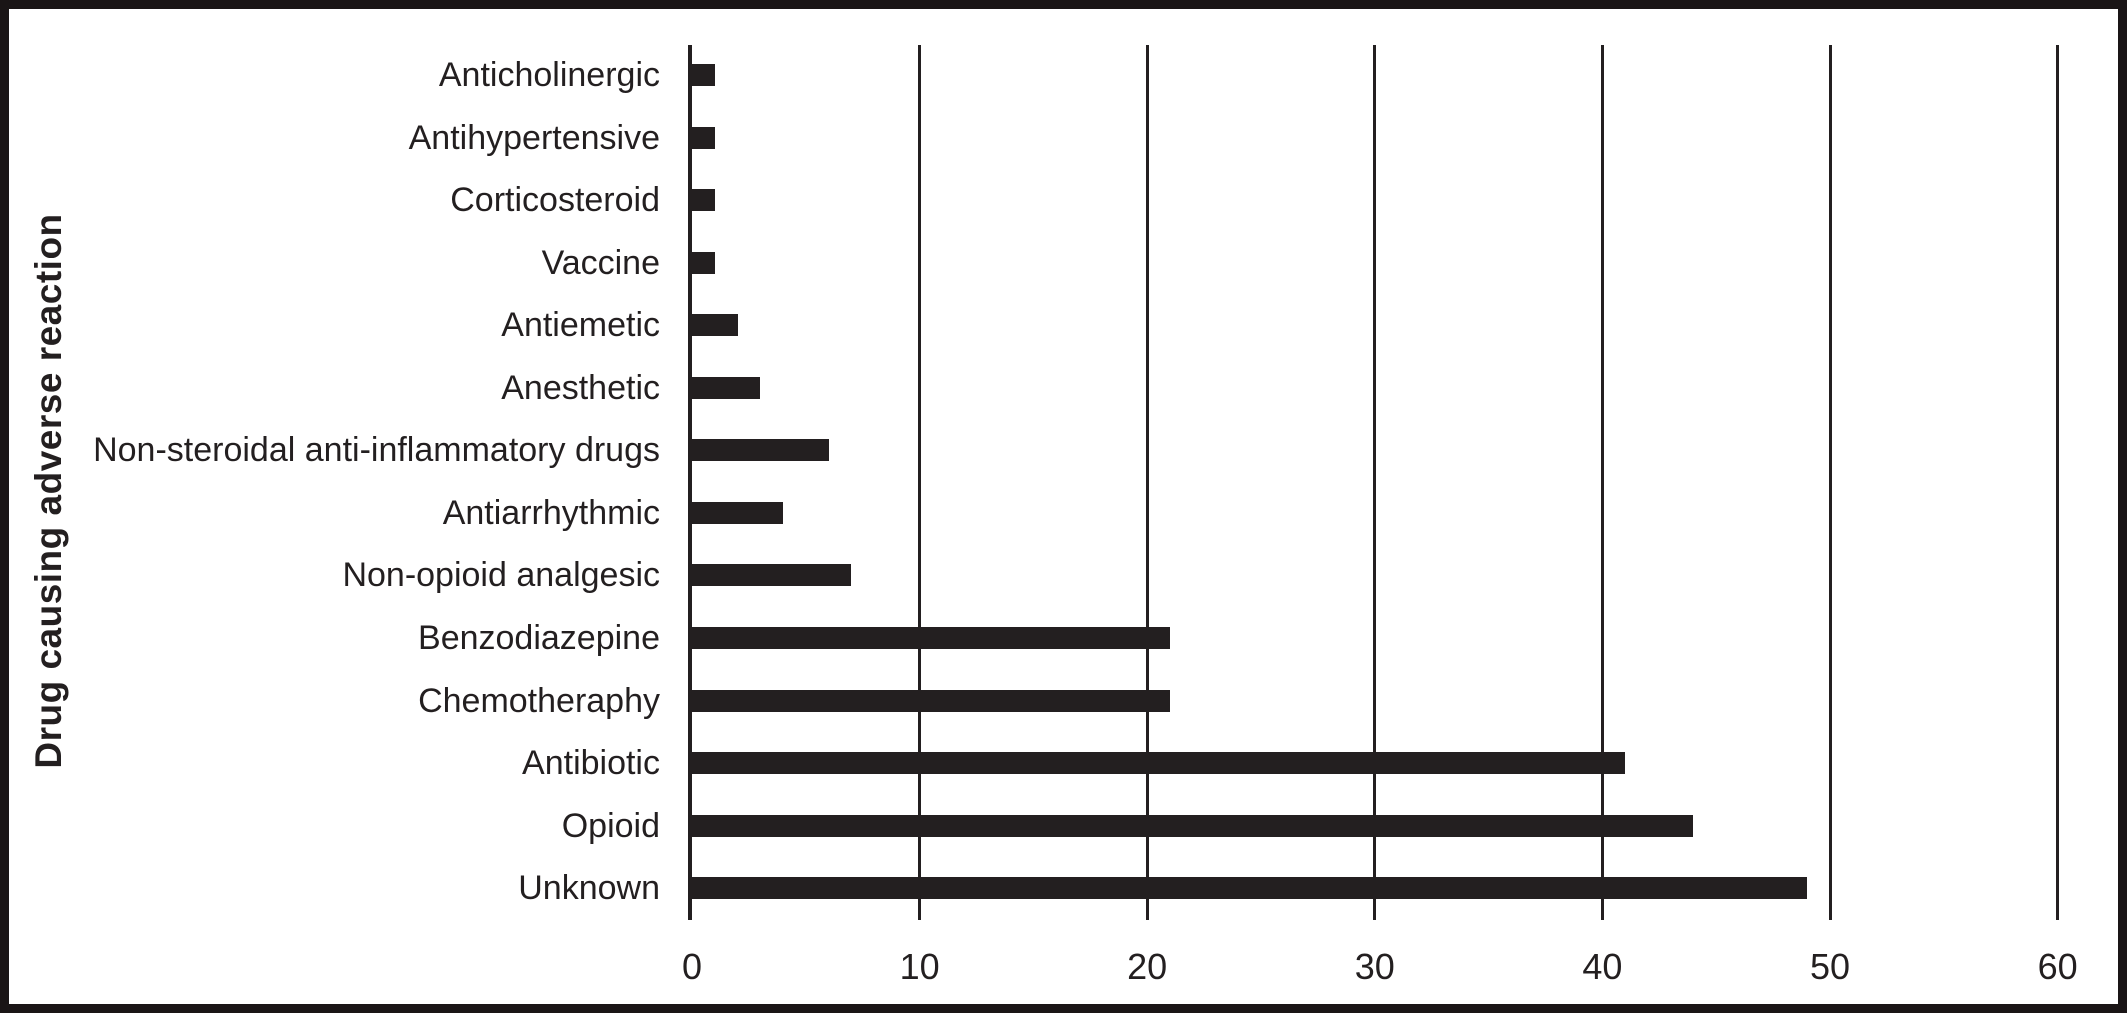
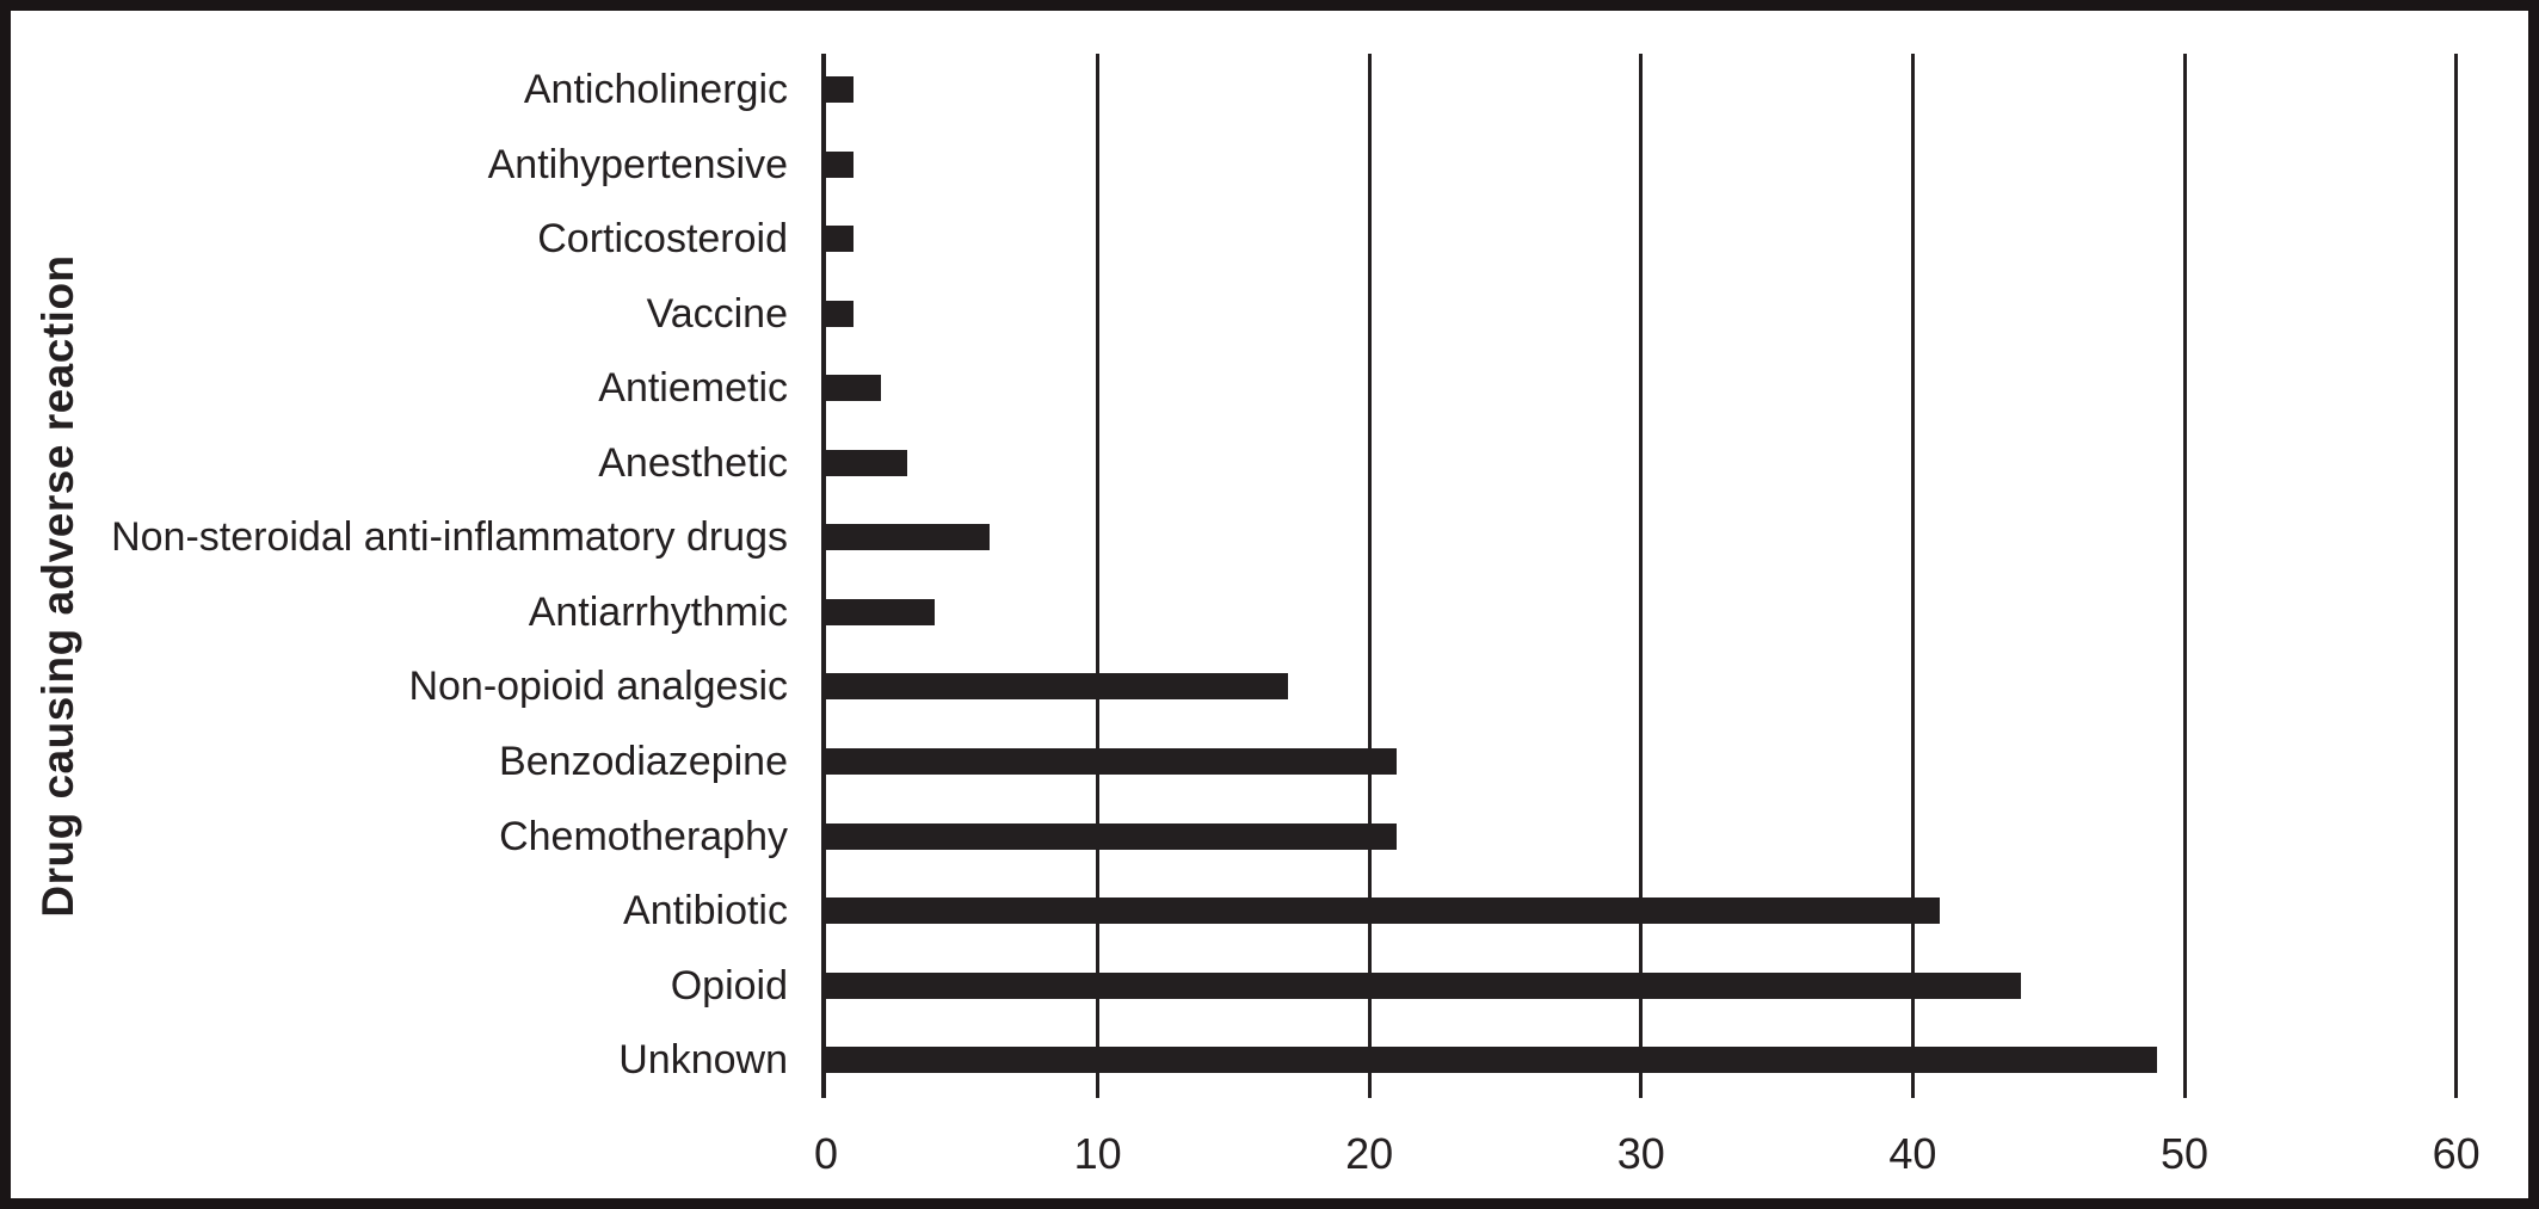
Non-opioid analgesic: 7 -> 17
